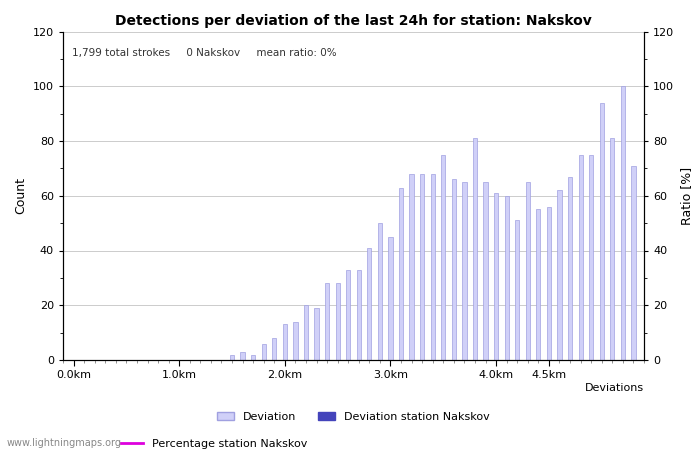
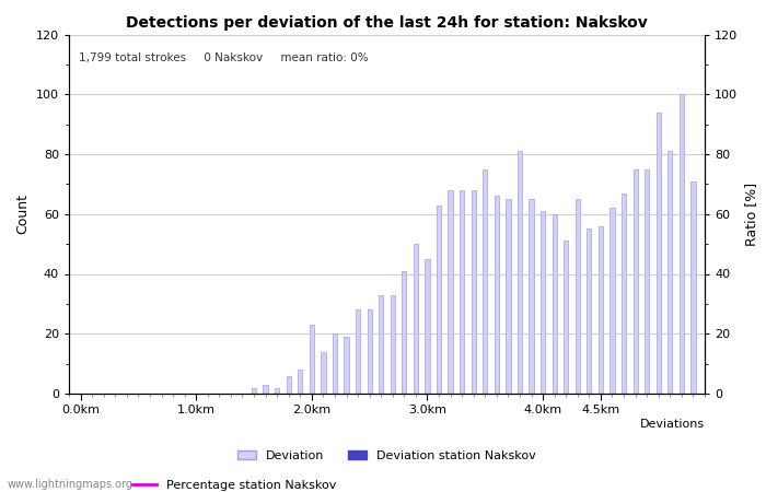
2.0km: 13 -> 23
